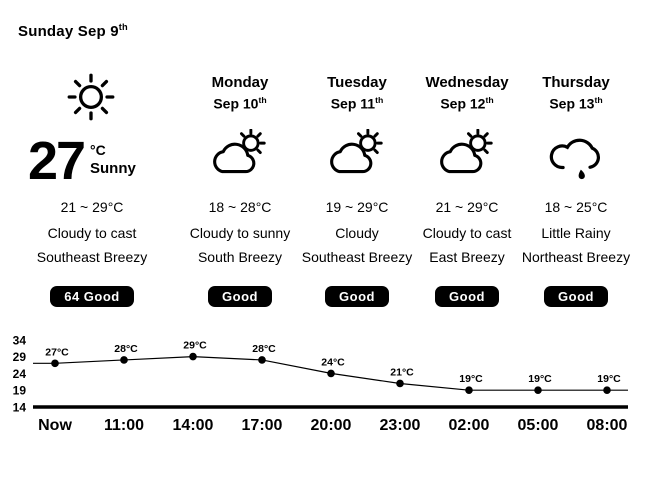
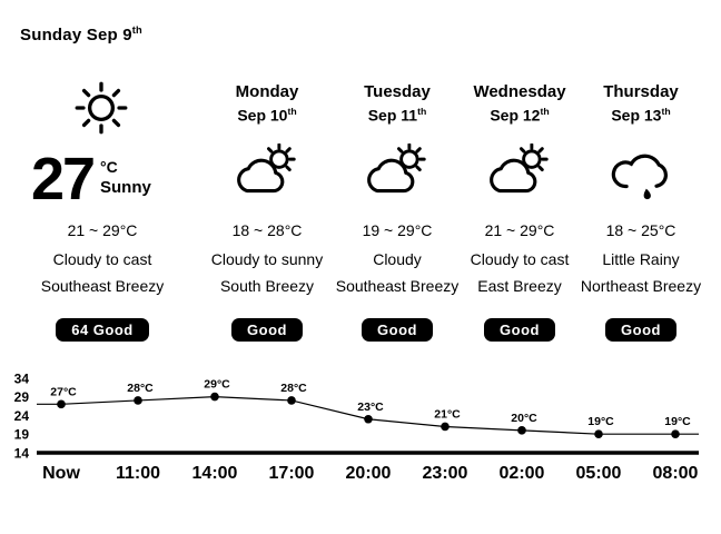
20:00: 24°C -> 23°C
02:00: 19°C -> 20°C
